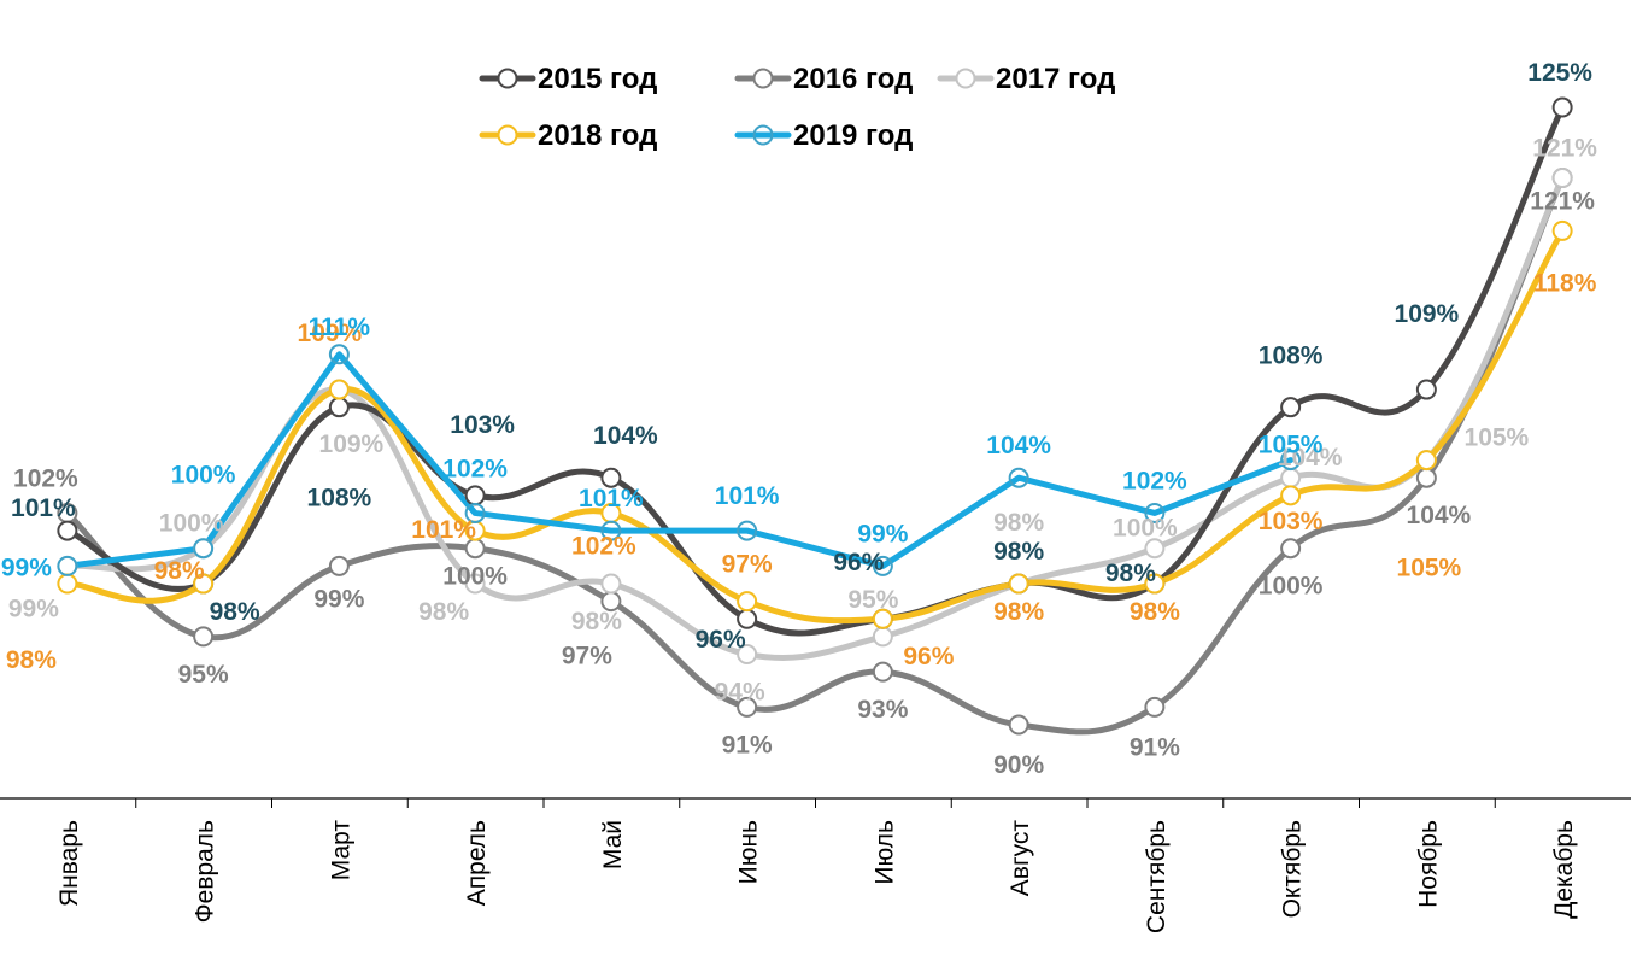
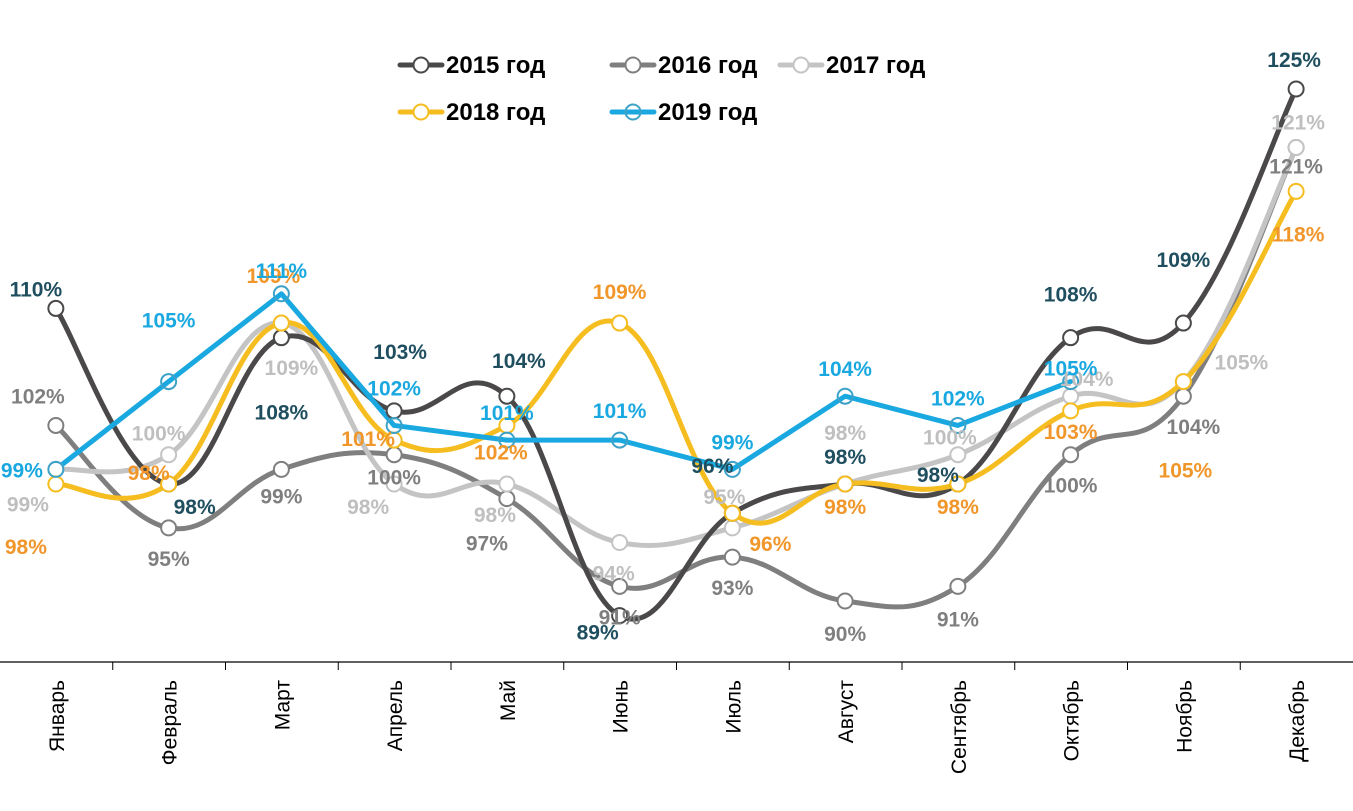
2015 год/Январь: 101% -> 110%
2019 год/Февраль: 100% -> 105%
2015 год/Июнь: 96% -> 89%
2018 год/Июнь: 97% -> 109%
